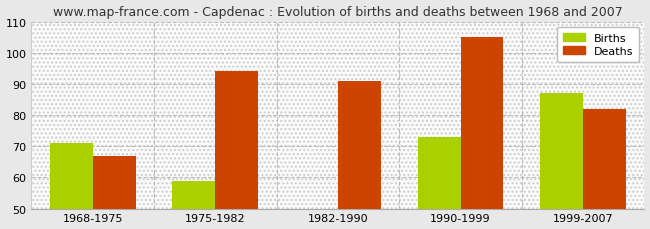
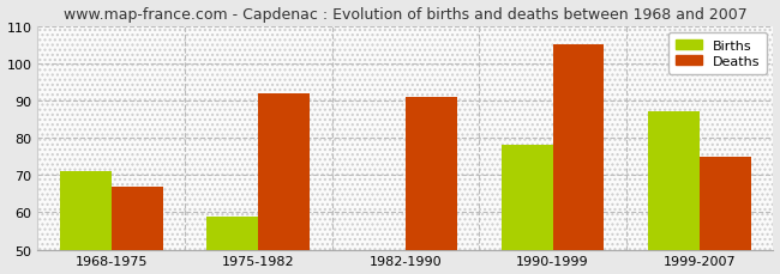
Deaths/1975-1982: 94 -> 92
Births/1990-1999: 73 -> 78
Deaths/1999-2007: 82 -> 75
